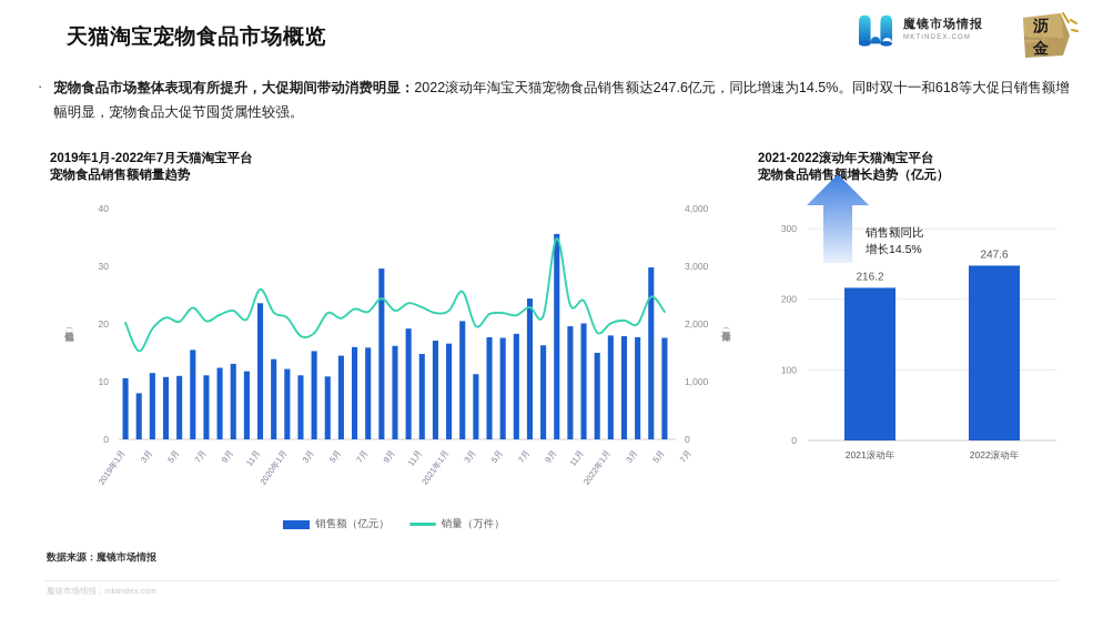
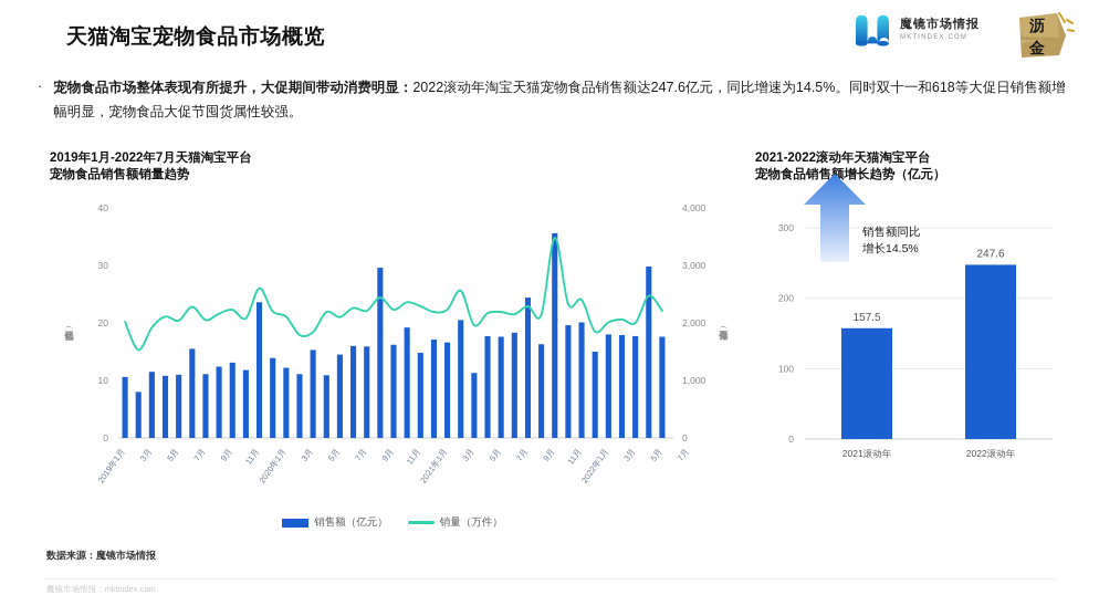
2021-2022滚动年天猫淘宝平台宠物食品销售额增长趋势（亿元）/2021滚动年: 216.2 -> 157.5
